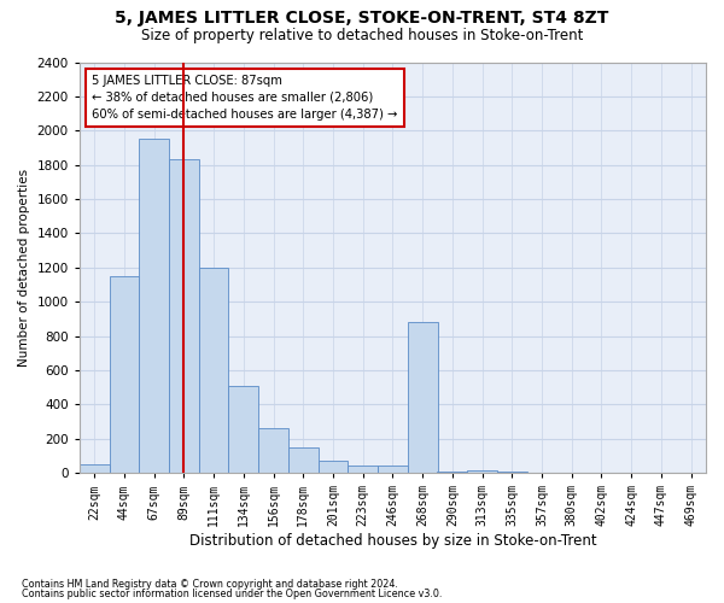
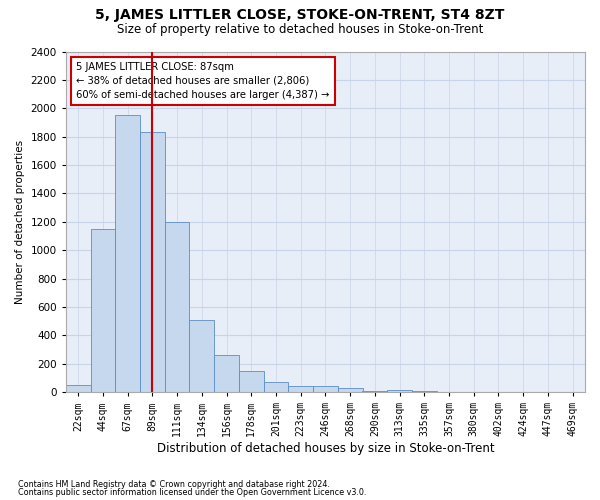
268sqm: 880 -> 30
